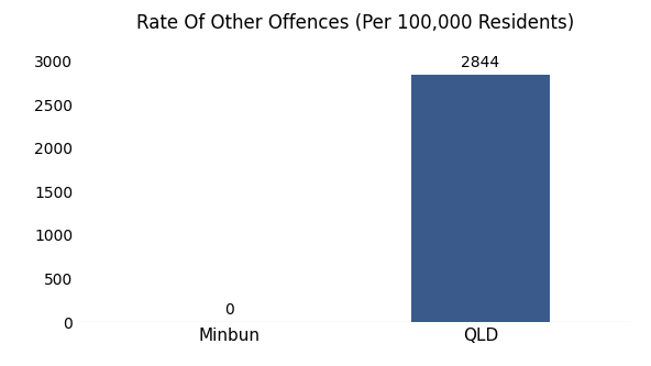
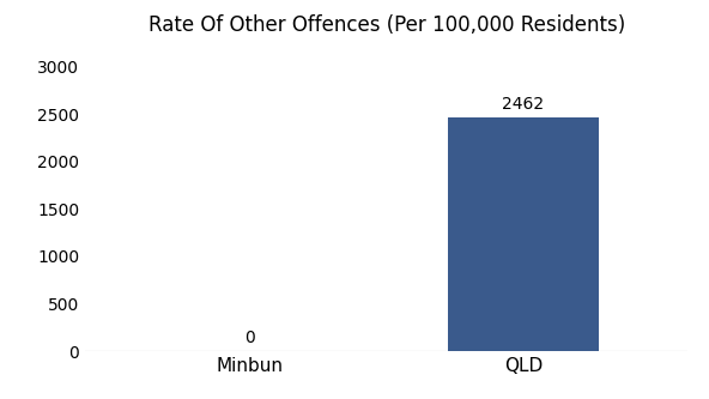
QLD: 2844 -> 2462
